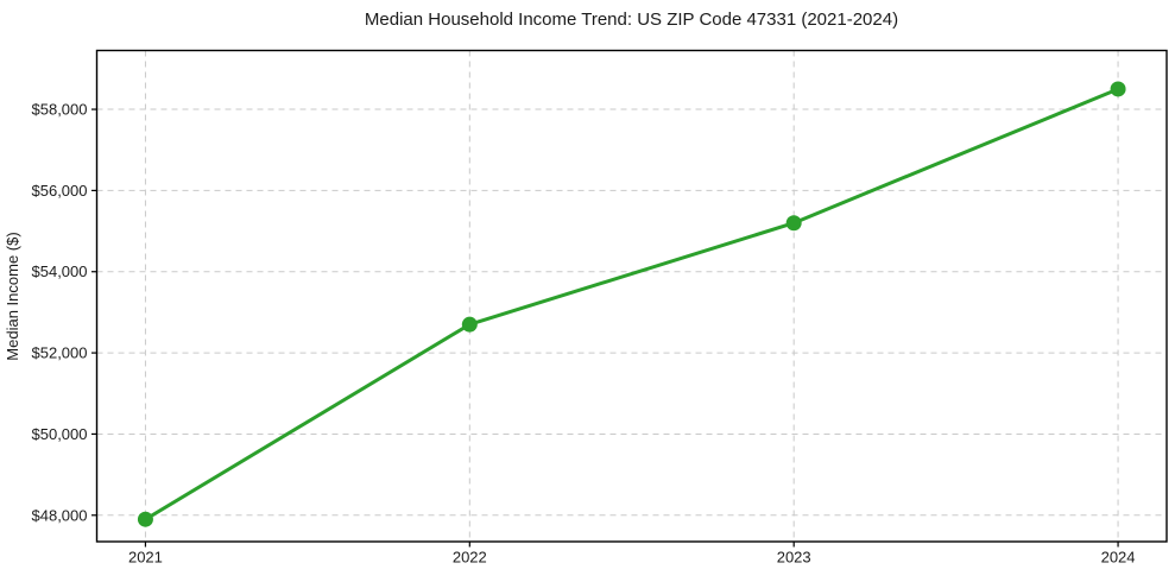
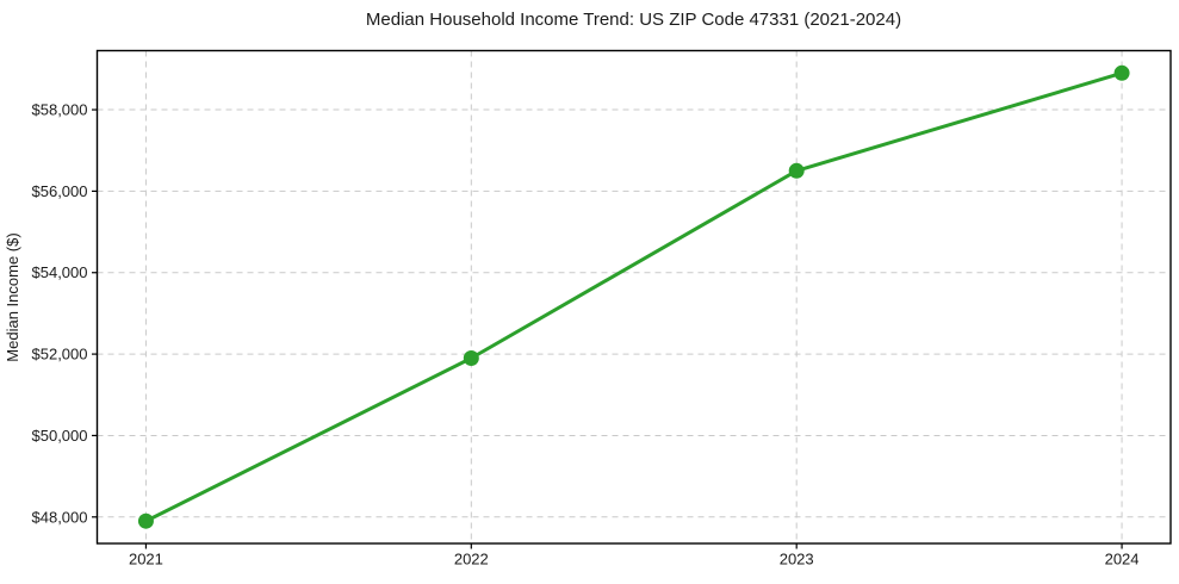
2022: $52700 -> $51900
2023: $55200 -> $56500
2024: $58500 -> $58900
